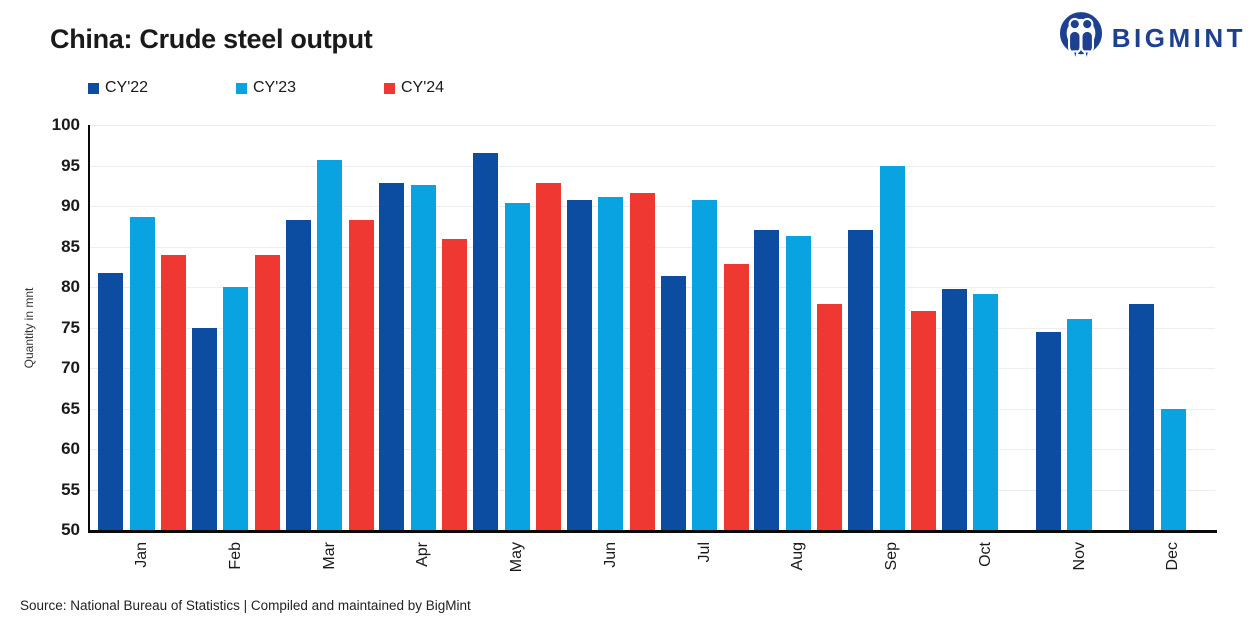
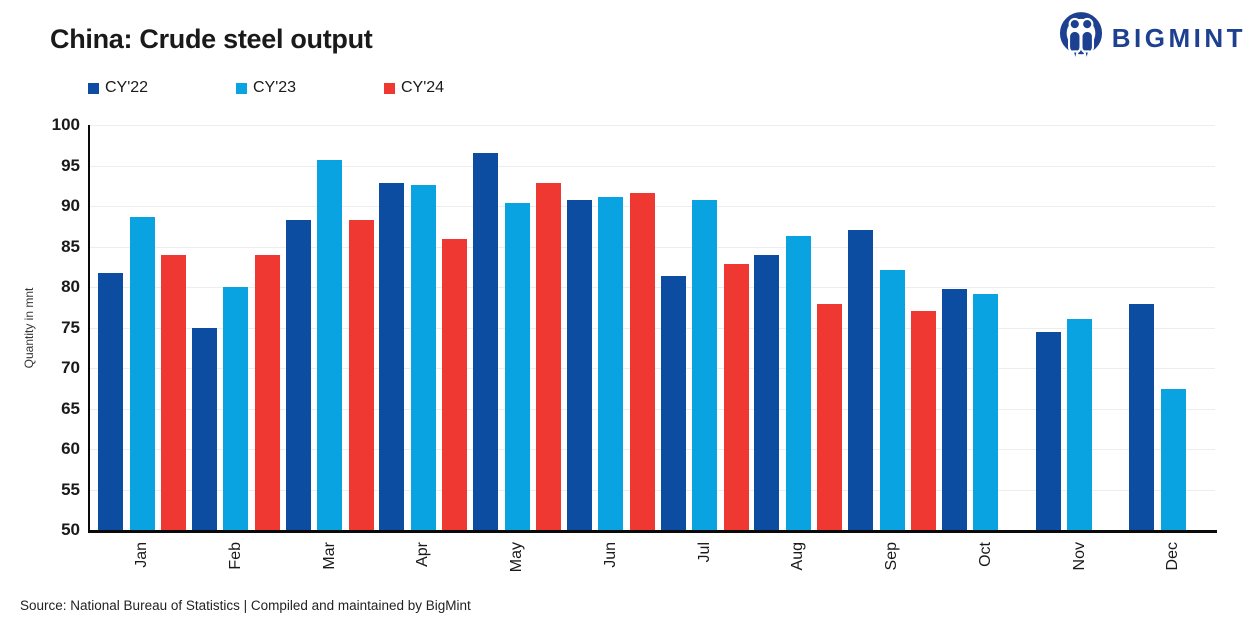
CY'22/Aug: 87 -> 84
CY'23/Sep: 95 -> 82
CY'23/Dec: 65 -> 67
